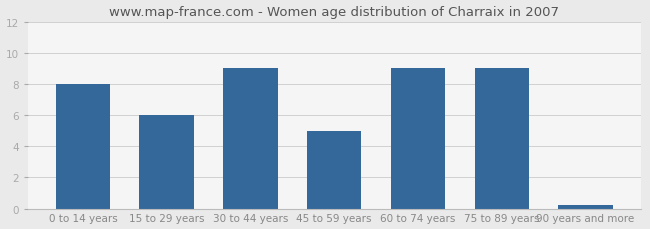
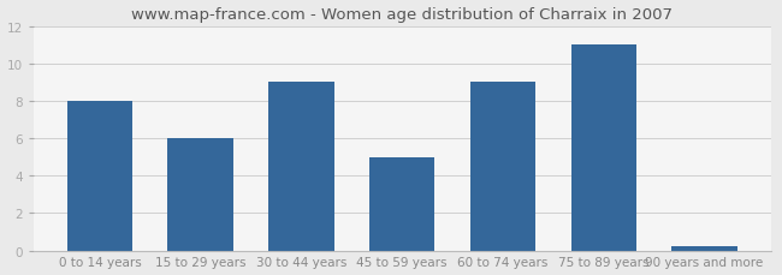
75 to 89 years: 9.0 -> 11.0
